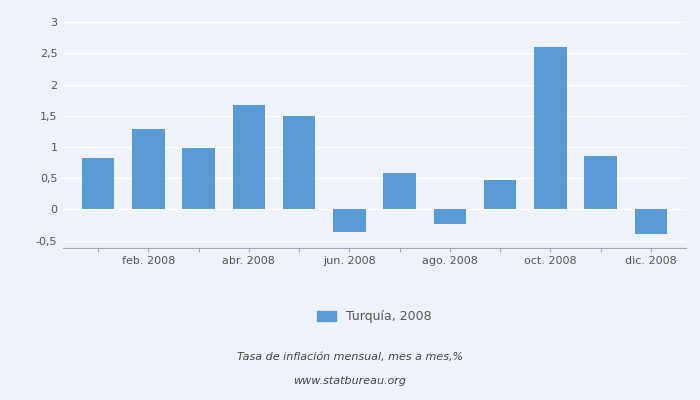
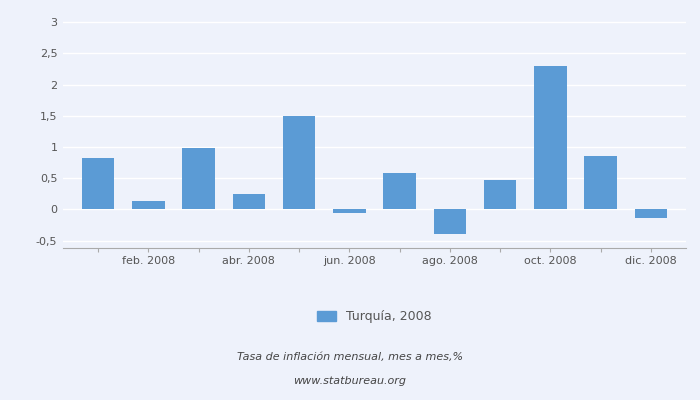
feb. 2008: 1,29 -> 0,14
abr. 2008: 1,68 -> 0,24
jun. 2008: -0,36 -> -0,06
ago. 2008: -0,24 -> -0,40
oct. 2008: 2,61 -> 2,30
dic. 2008: -0,40 -> -0,14
